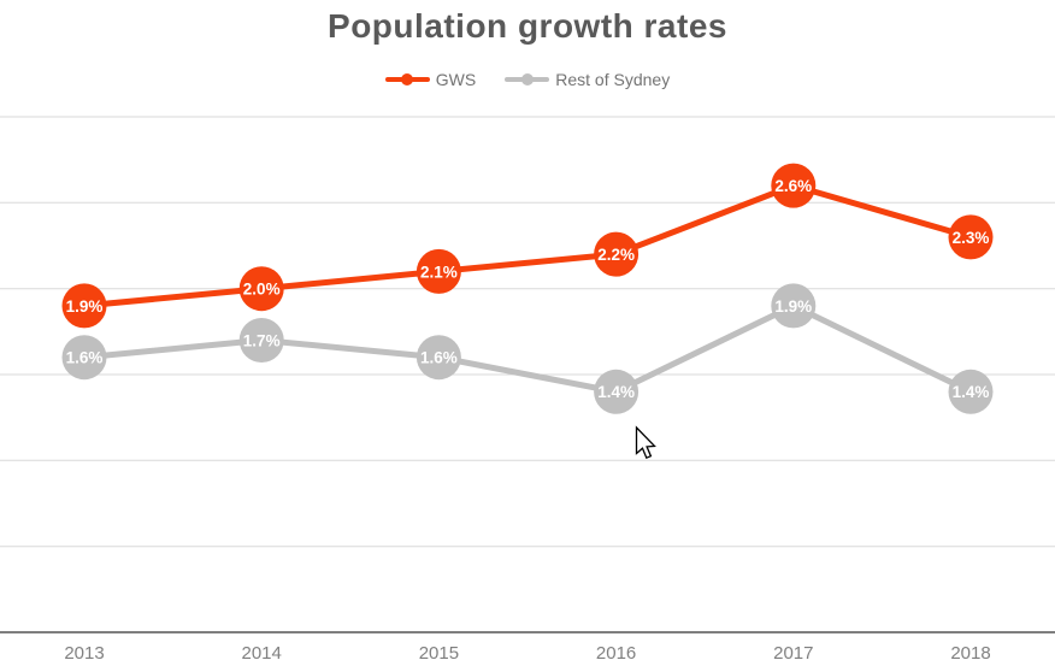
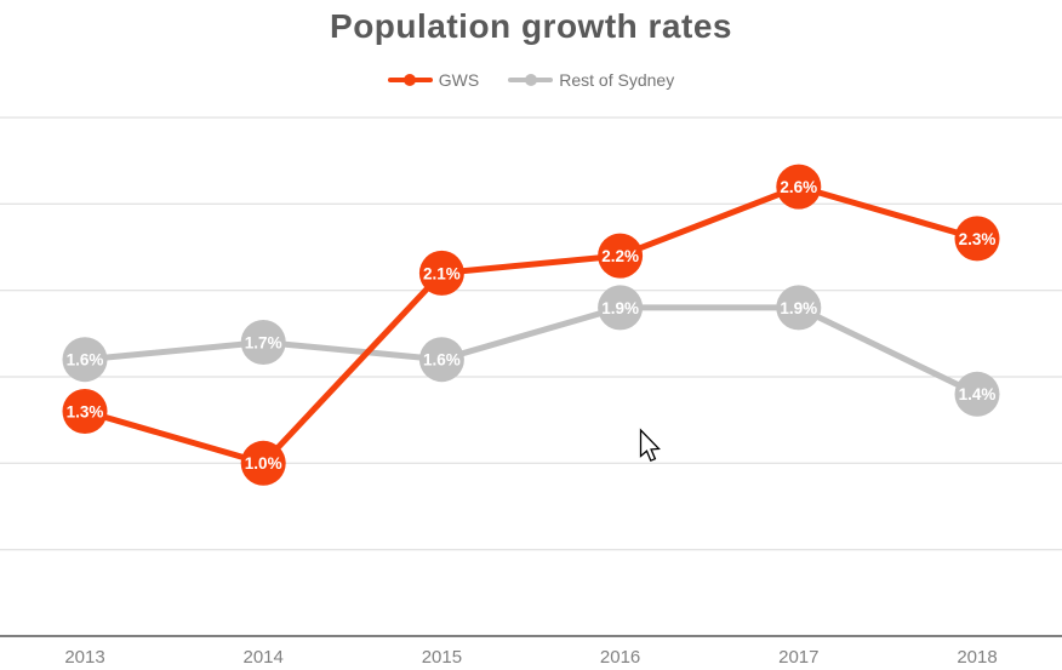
GWS/2013: 1.9% -> 1.3%
GWS/2014: 2.0% -> 1.0%
Rest of Sydney/2016: 1.4% -> 1.9%
